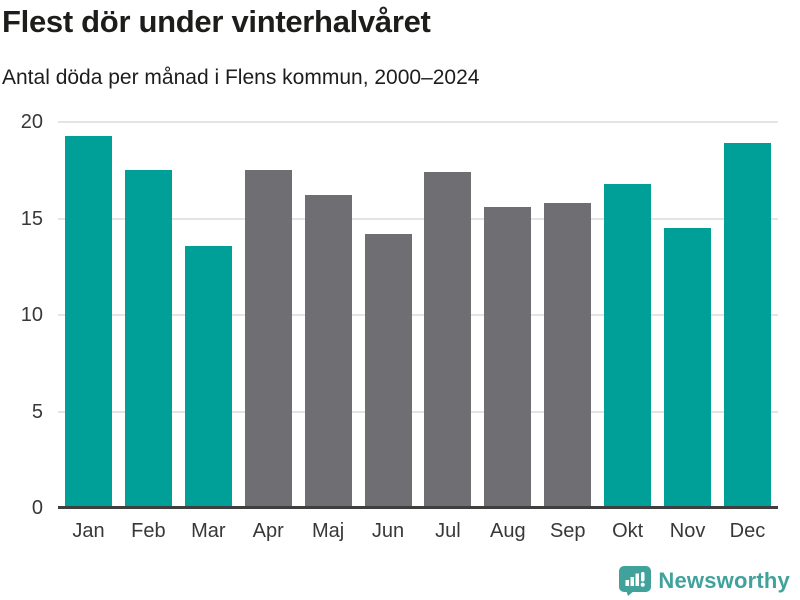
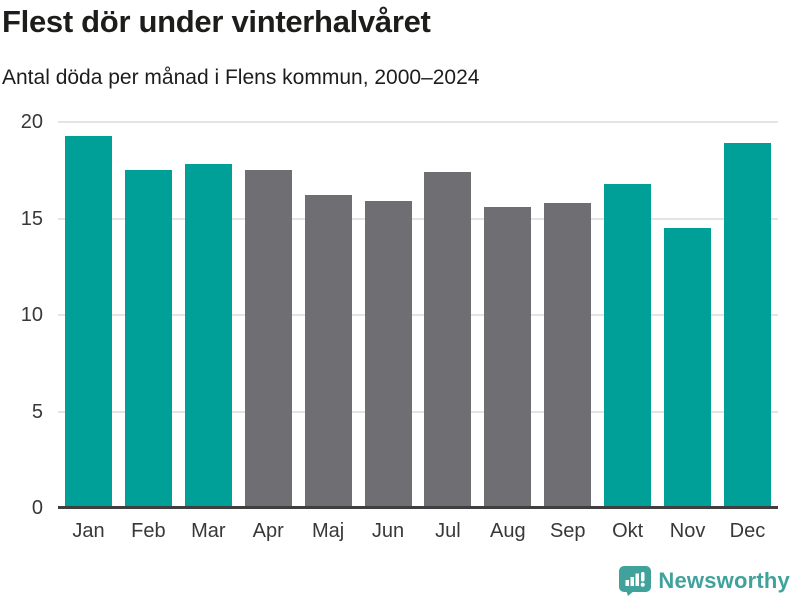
Mar: 13.6 -> 17.8
Jun: 14.2 -> 15.9
